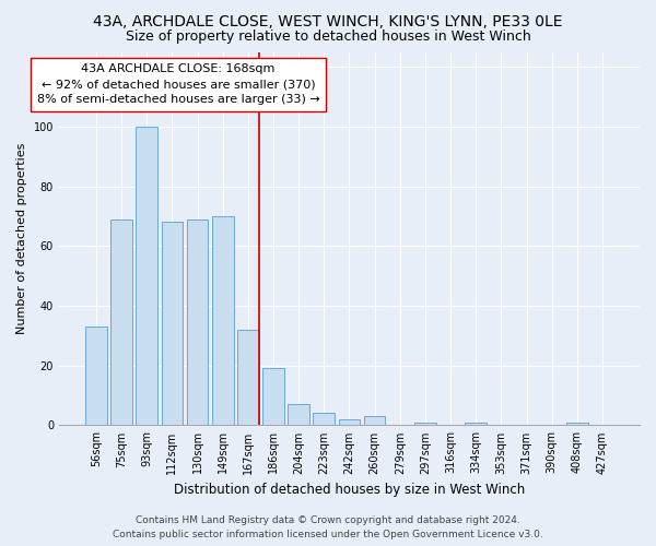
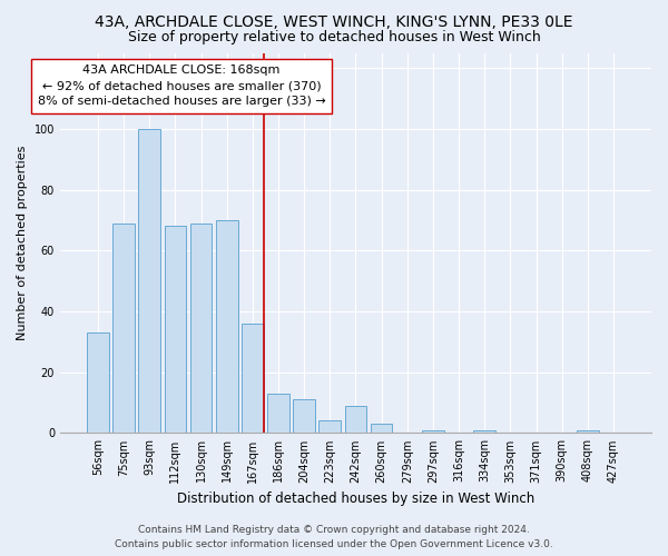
167sqm: 32 -> 36
186sqm: 19 -> 13
204sqm: 7 -> 11
242sqm: 2 -> 9
